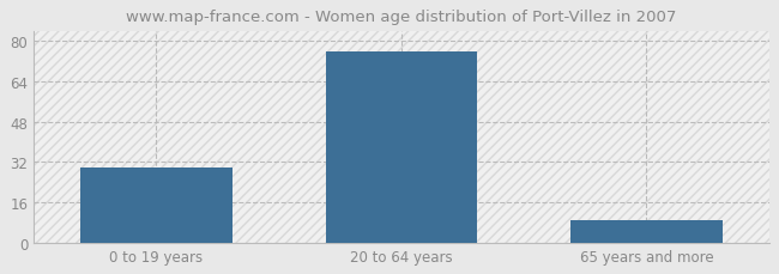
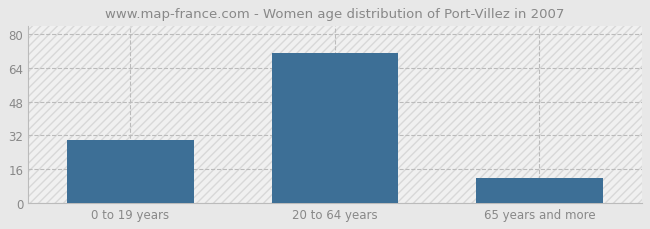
20 to 64 years: 76 -> 71
65 years and more: 9 -> 12
